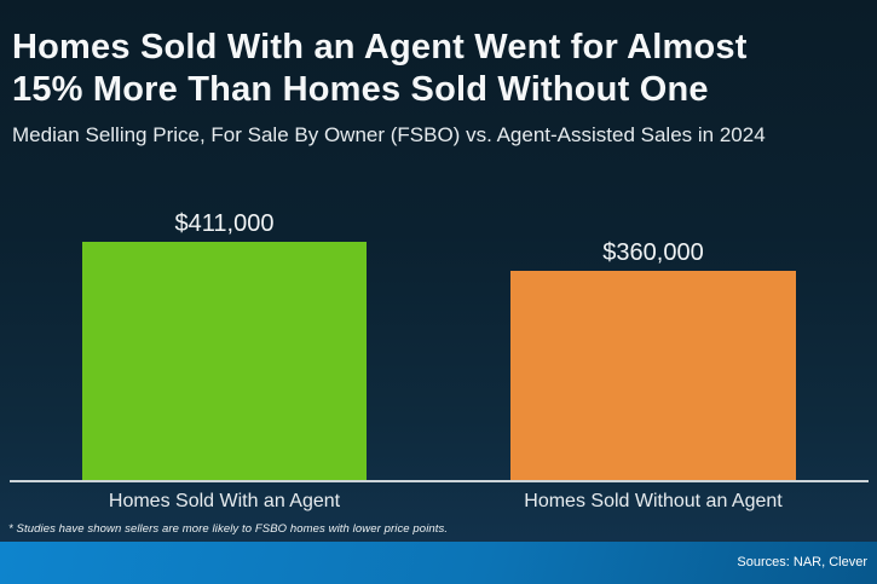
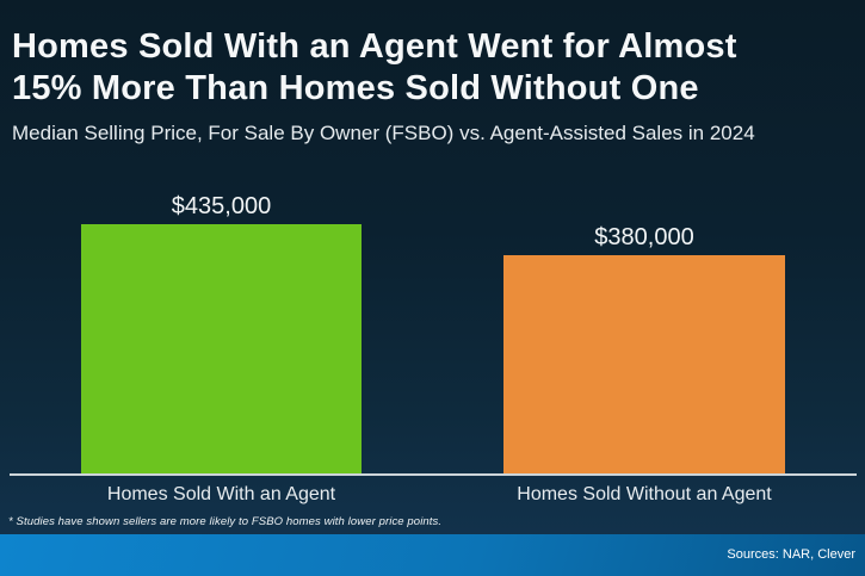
Homes Sold With an Agent: $411,000 -> $435,000
Homes Sold Without an Agent: $360,000 -> $380,000
